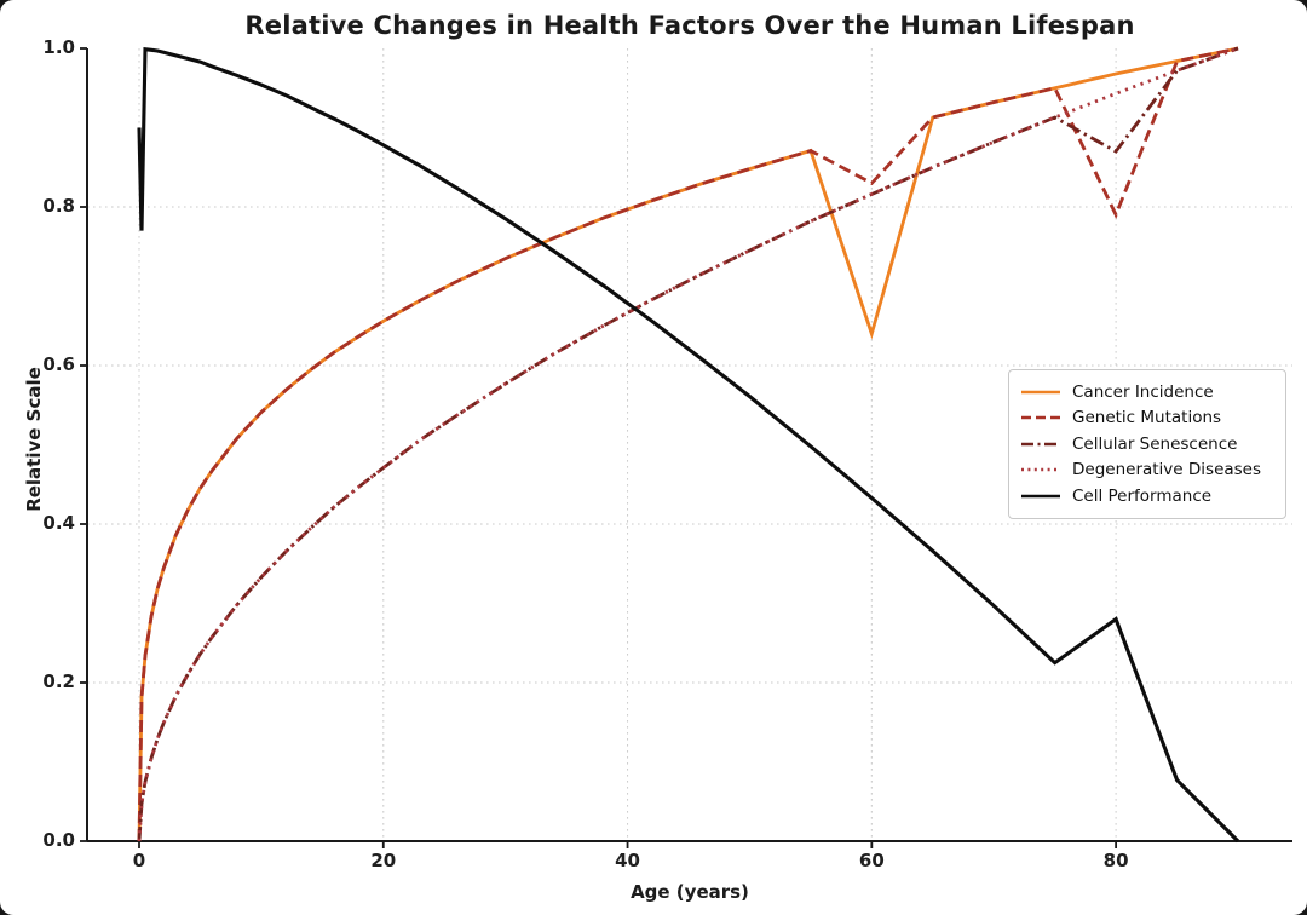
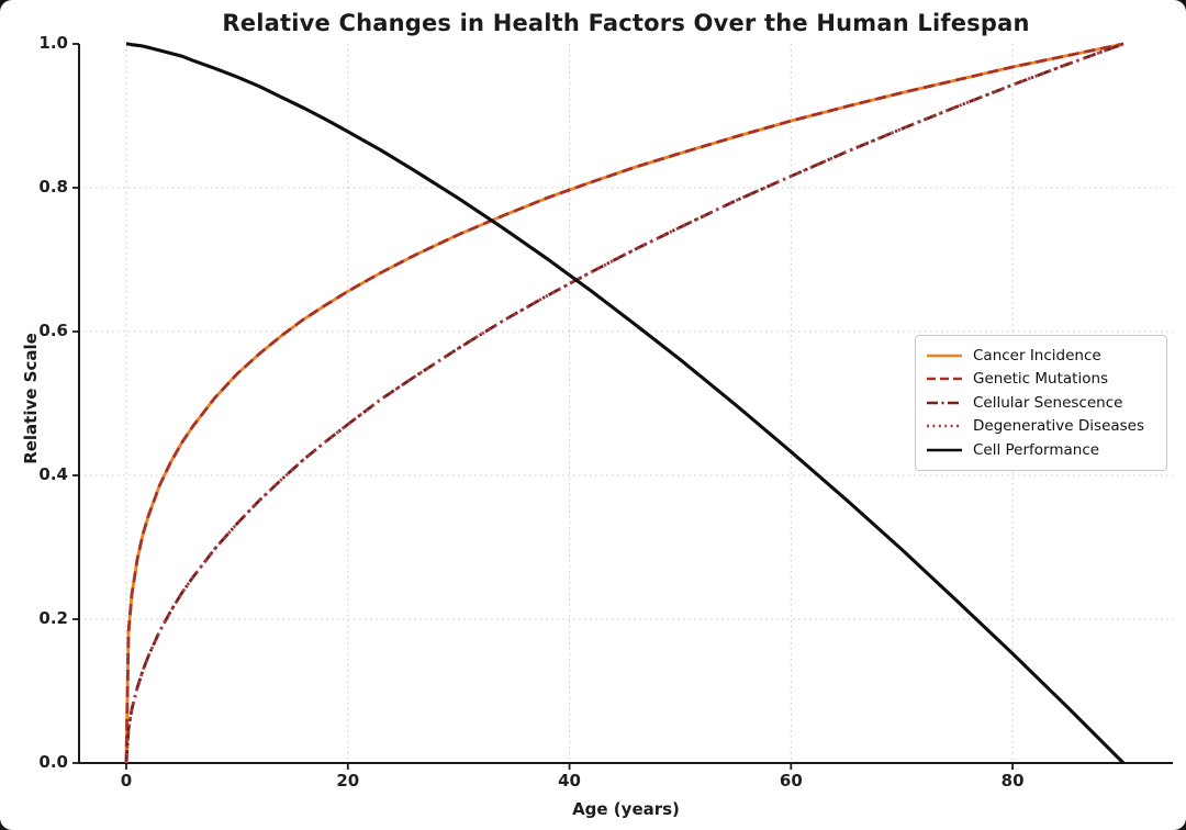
Cell Performance/0: 0.90 -> 1.00
Cell Performance/0.2: 0.77 -> 1.00
Cancer Incidence/60: 0.64 -> 0.89
Genetic Mutations/60: 0.83 -> 0.89
Genetic Mutations/80: 0.79 -> 0.97
Cellular Senescence/80: 0.87 -> 0.94
Cell Performance/80: 0.28 -> 0.15
